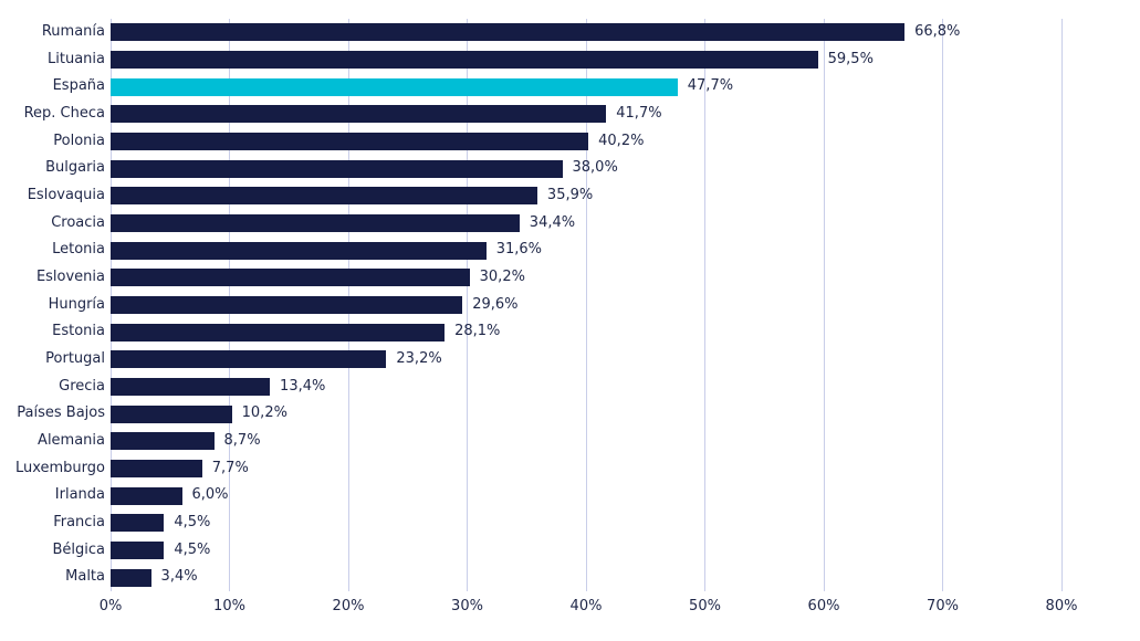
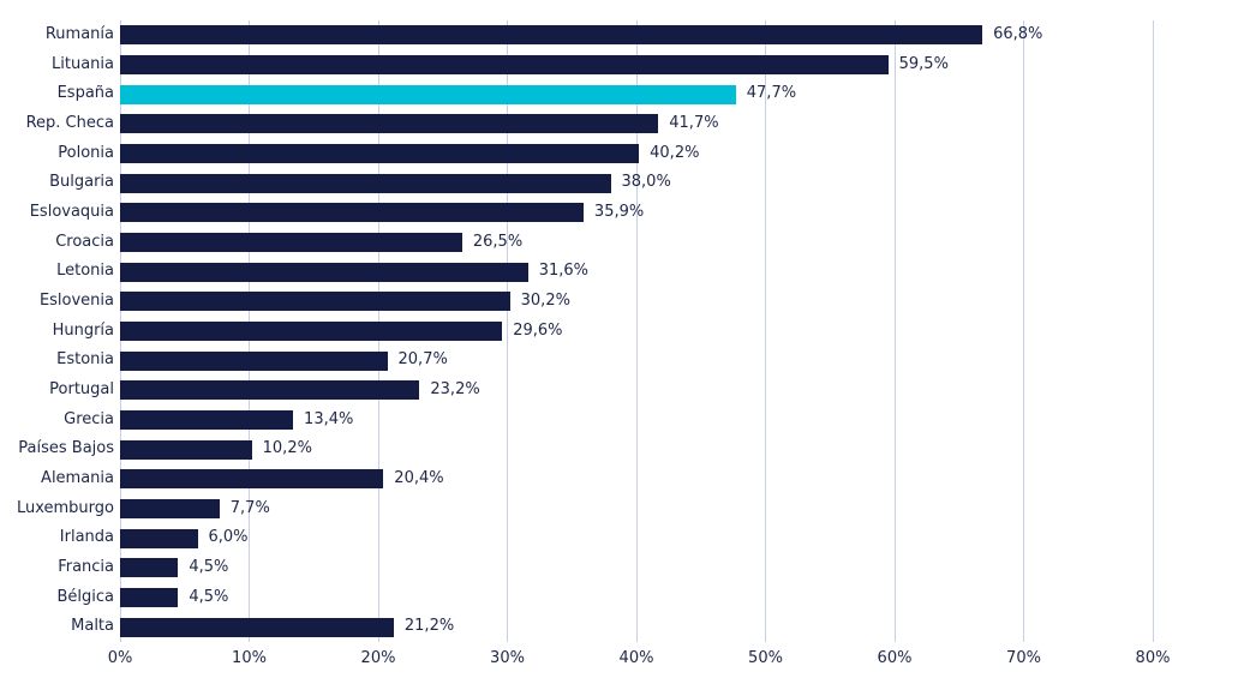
Croacia: 34,4% -> 26,5%
Estonia: 28,1% -> 20,7%
Alemania: 8,7% -> 20,4%
Malta: 3,4% -> 21,2%
